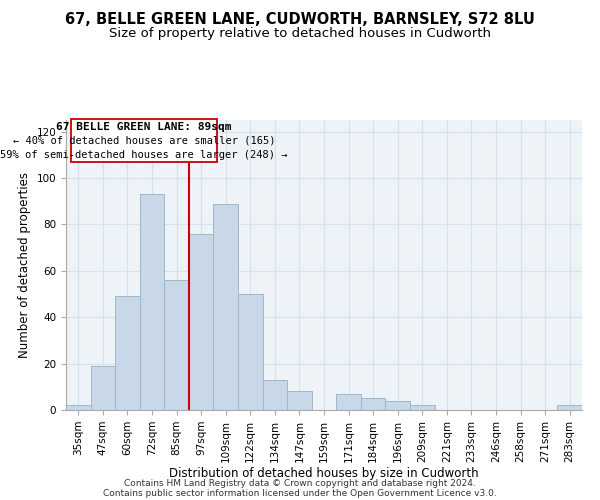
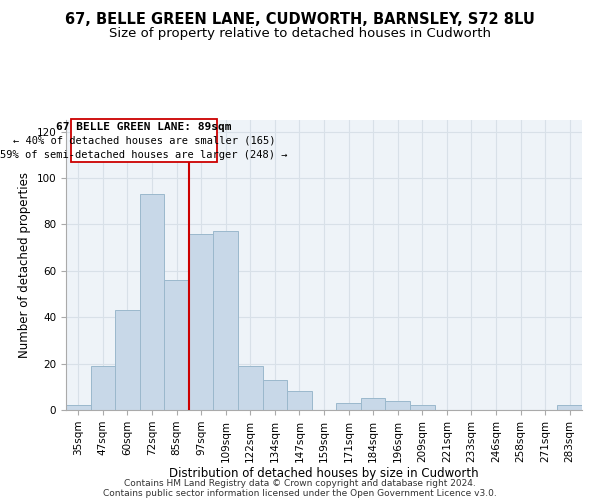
60sqm: 49 -> 43
109sqm: 89 -> 77
122sqm: 50 -> 19
171sqm: 7 -> 3
